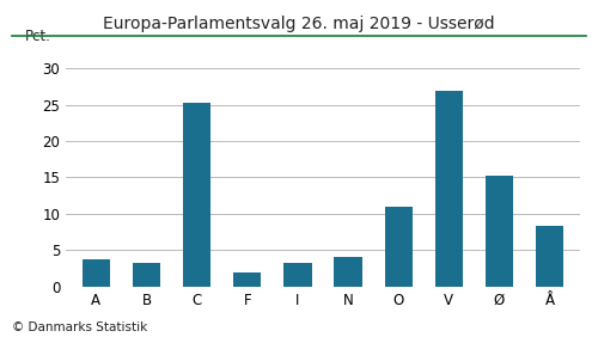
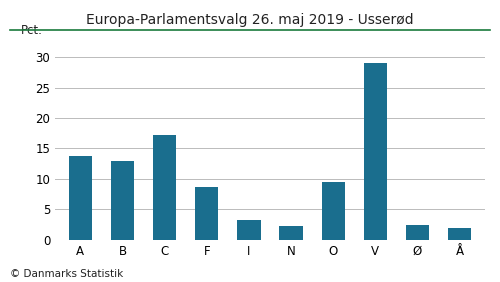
A: 3.8 -> 13.8
B: 3.2 -> 13.0
C: 25.2 -> 17.3
F: 2.0 -> 8.7
N: 4.0 -> 2.3
O: 11.0 -> 9.5
V: 27.0 -> 29.0
Ø: 15.2 -> 2.4
Å: 8.4 -> 1.9
